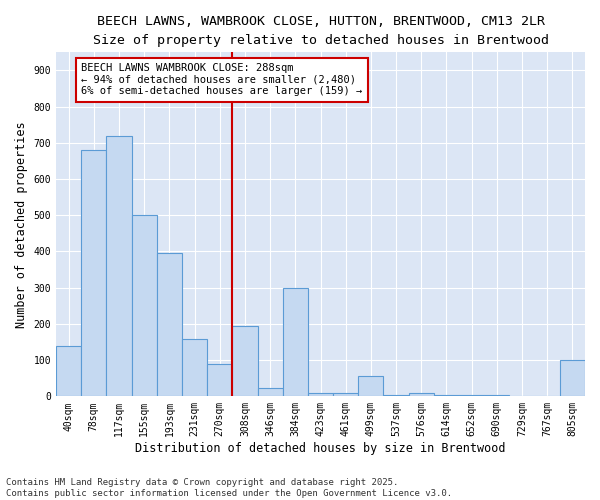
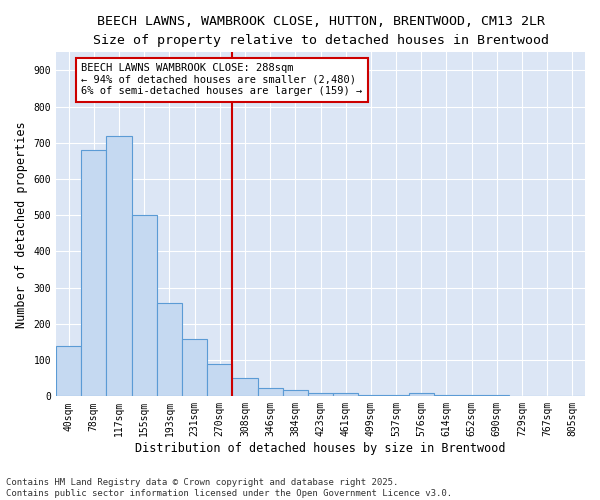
193sqm: 395 -> 258
308sqm: 195 -> 50
384sqm: 300 -> 18
499sqm: 55 -> 5
805sqm: 100 -> 2
